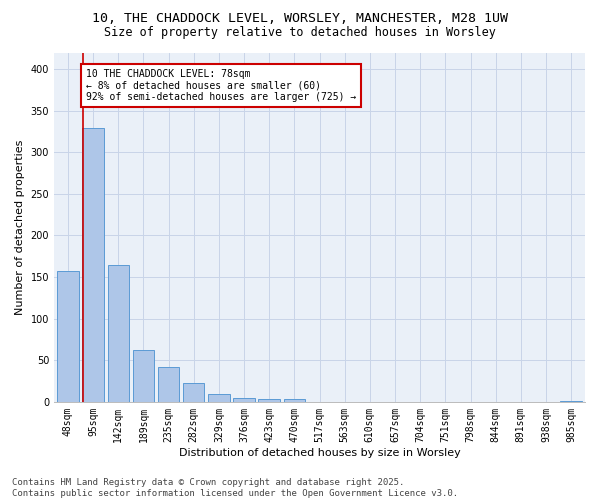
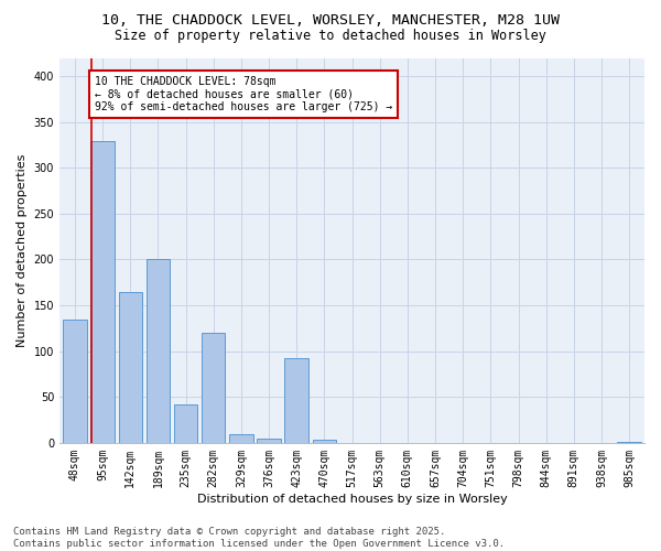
48sqm: 157 -> 134
189sqm: 62 -> 200
282sqm: 23 -> 120
423sqm: 3 -> 92
